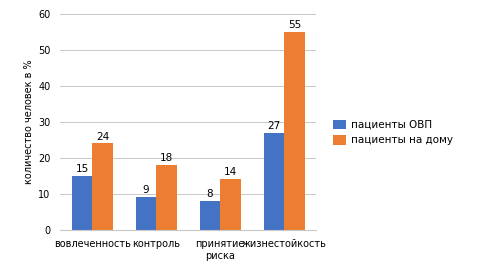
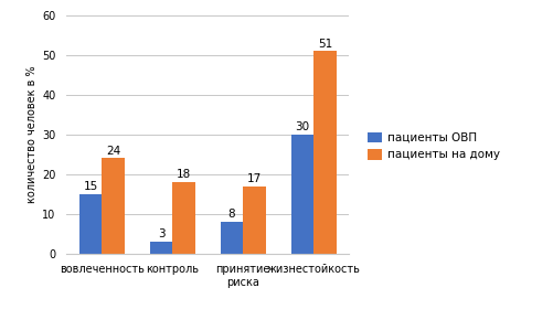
пациенты ОВП/контроль: 9 -> 3
пациенты на дому/принятие риска: 14 -> 17
пациенты ОВП/жизнестойкость: 27 -> 30
пациенты на дому/жизнестойкость: 55 -> 51
